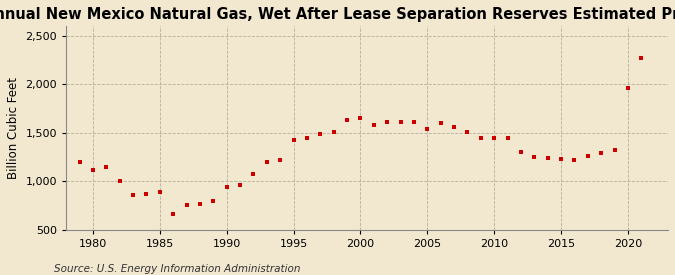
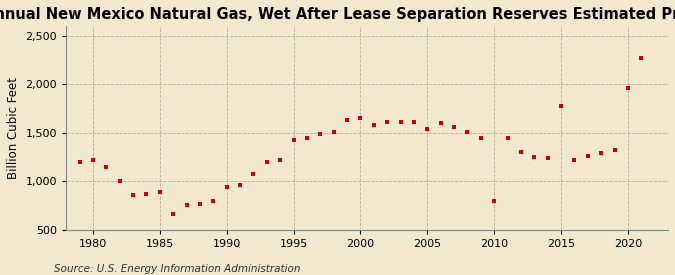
1980: 1,120 -> 1,220
2010: 1,440 -> 800
2015: 1,220 -> 1,780
